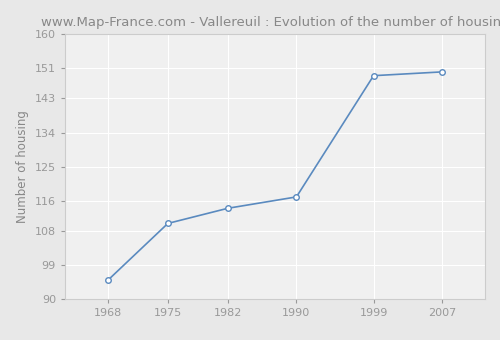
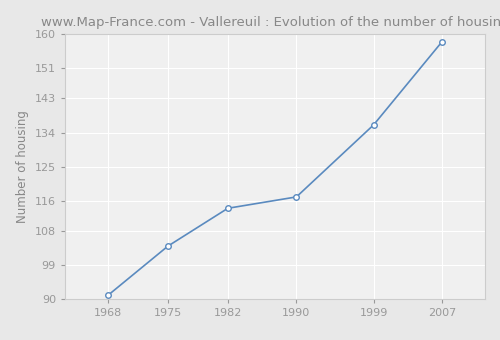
1968: 95 -> 91
1975: 110 -> 104
1999: 149 -> 136
2007: 150 -> 158
